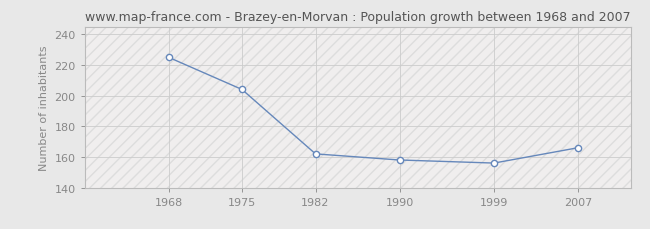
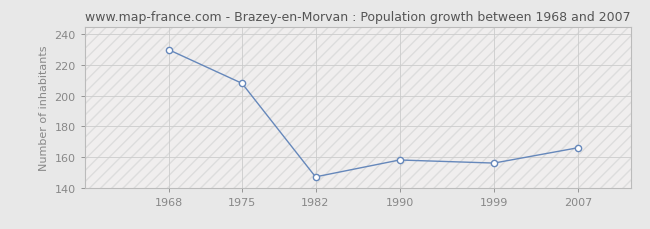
1968: 225 -> 230
1975: 204 -> 208
1982: 162 -> 147
